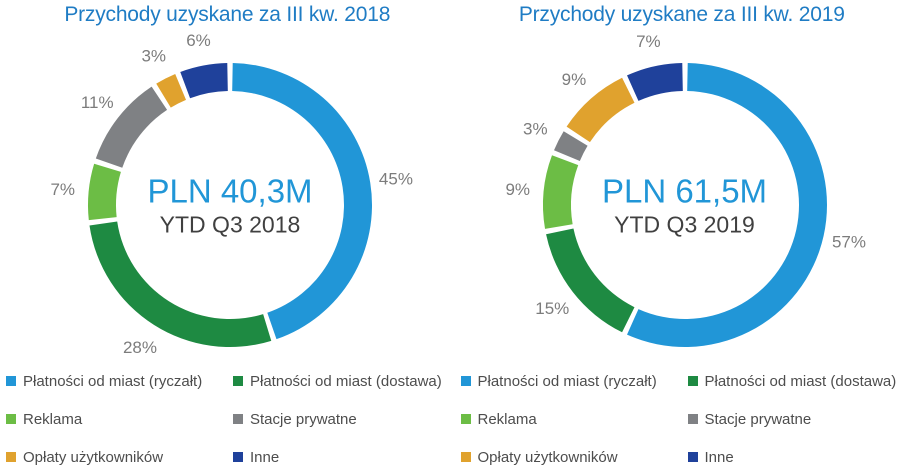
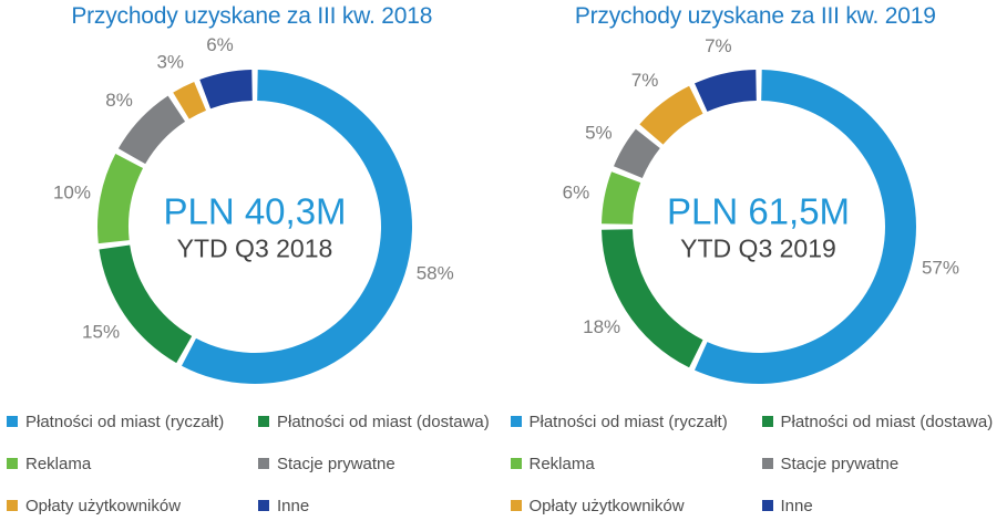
Przychody uzyskane za III kw. 2018/Płatności od miast (ryczałt): 45% -> 58%
Przychody uzyskane za III kw. 2018/Płatności od miast (dostawa): 28% -> 15%
Przychody uzyskane za III kw. 2018/Reklama: 7% -> 10%
Przychody uzyskane za III kw. 2018/Stacje prywatne: 11% -> 8%
Przychody uzyskane za III kw. 2019/Płatności od miast (dostawa): 15% -> 18%
Przychody uzyskane za III kw. 2019/Reklama: 9% -> 6%
Przychody uzyskane za III kw. 2019/Stacje prywatne: 3% -> 5%
Przychody uzyskane za III kw. 2019/Opłaty użytkowników: 9% -> 7%
